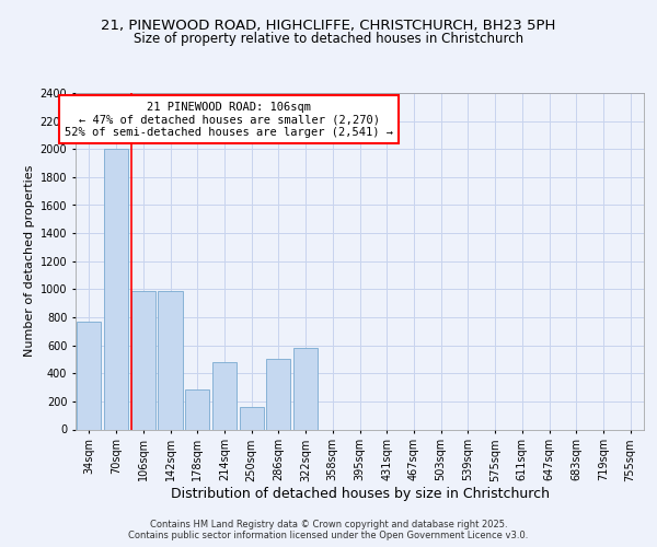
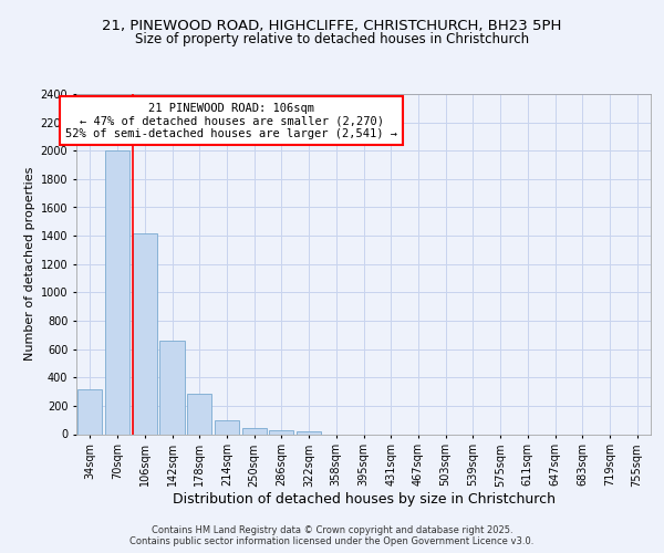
34sqm: 770 -> 320
106sqm: 990 -> 1420
142sqm: 990 -> 660
214sqm: 480 -> 100
250sqm: 160 -> 40
286sqm: 500 -> 30
322sqm: 580 -> 20
